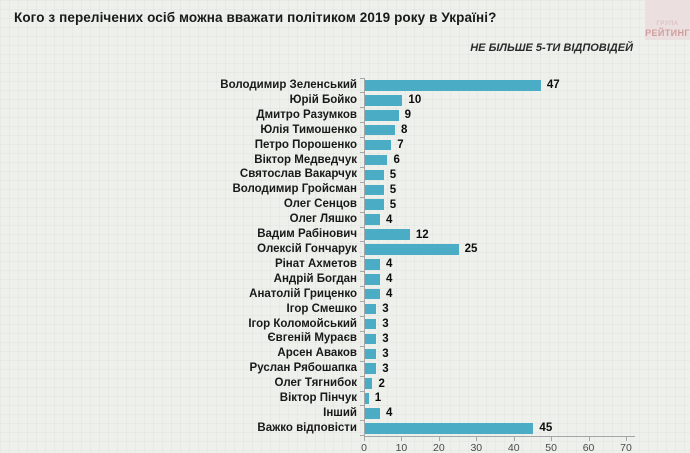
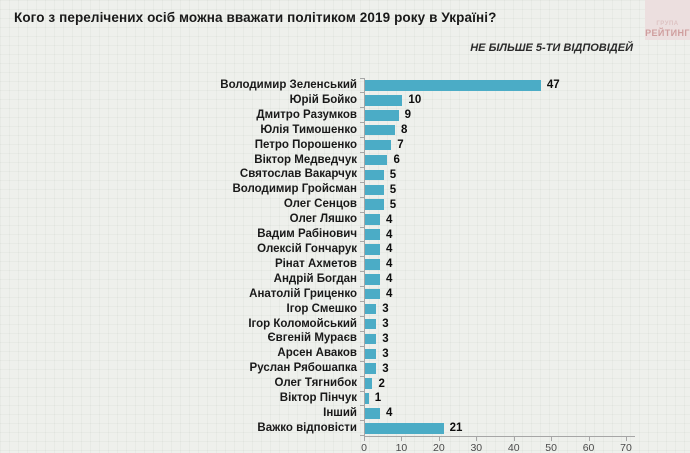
Вадим Рабінович: 12 -> 4
Олексій Гончарук: 25 -> 4
Важко відповісти: 45 -> 21
